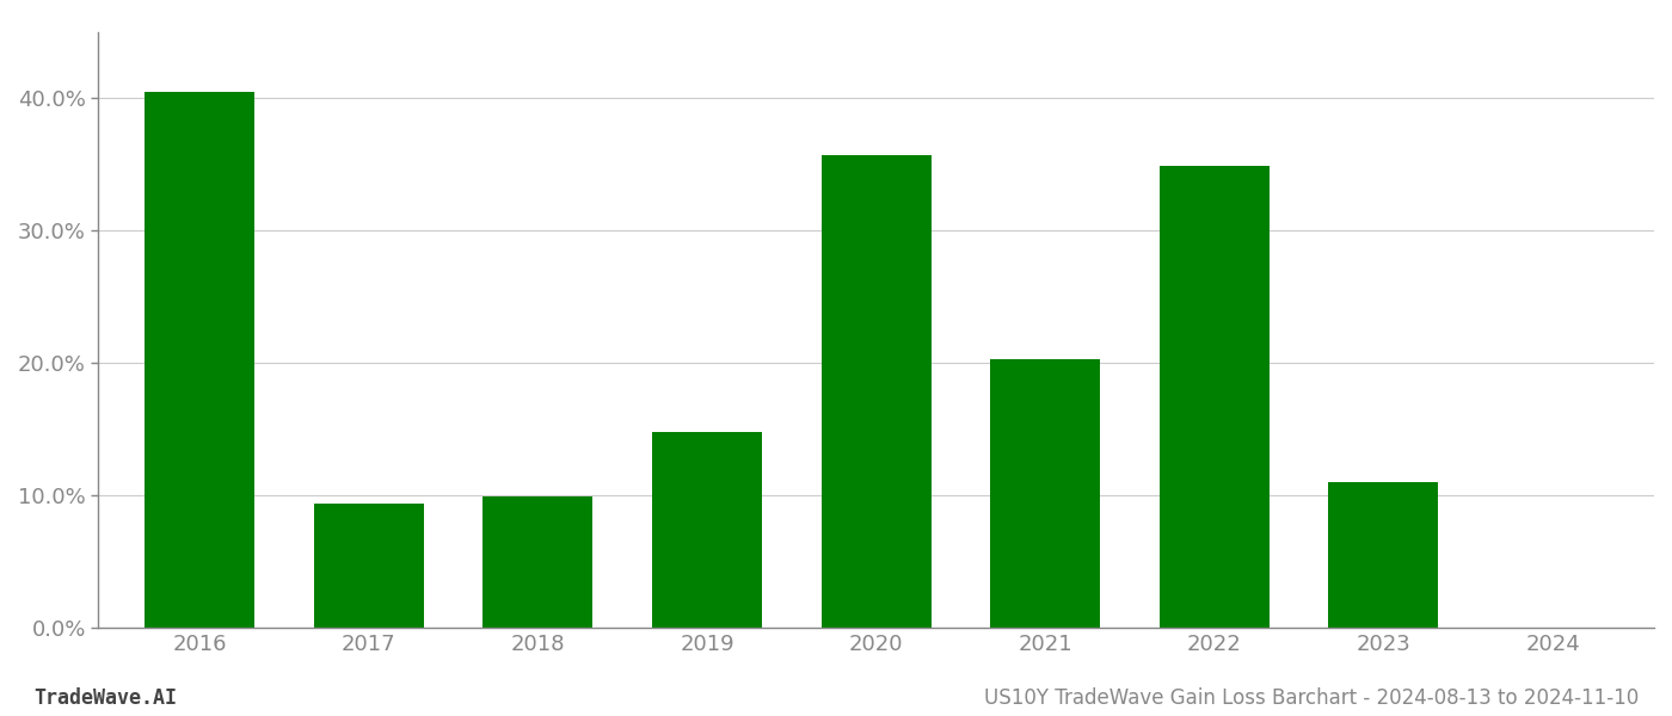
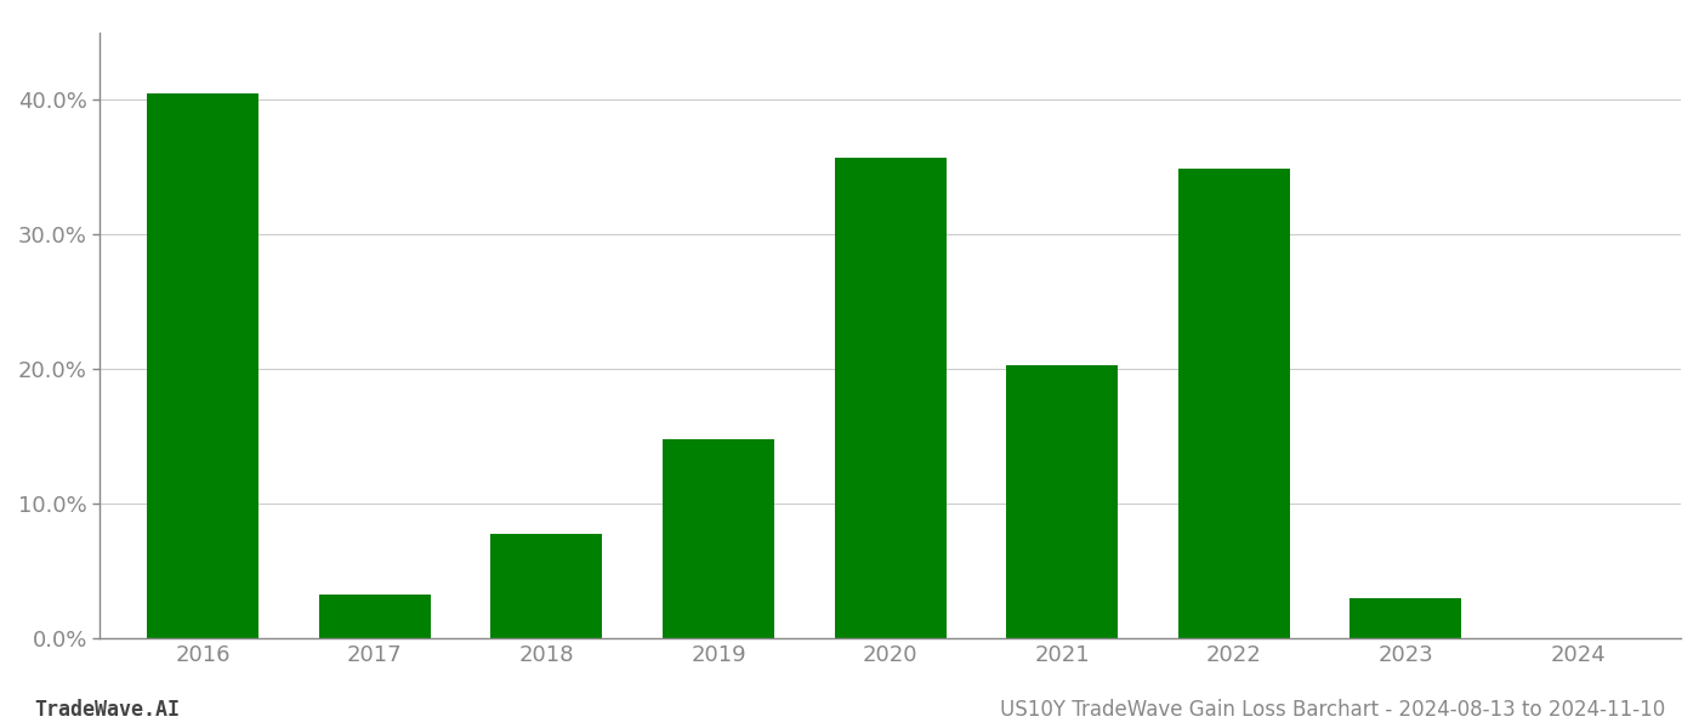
2017: 9.4% -> 3.3%
2018: 9.9% -> 7.8%
2023: 11.0% -> 3.0%
